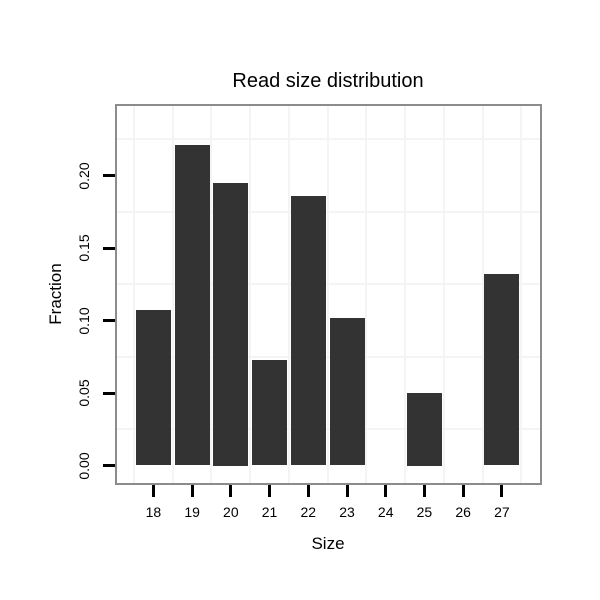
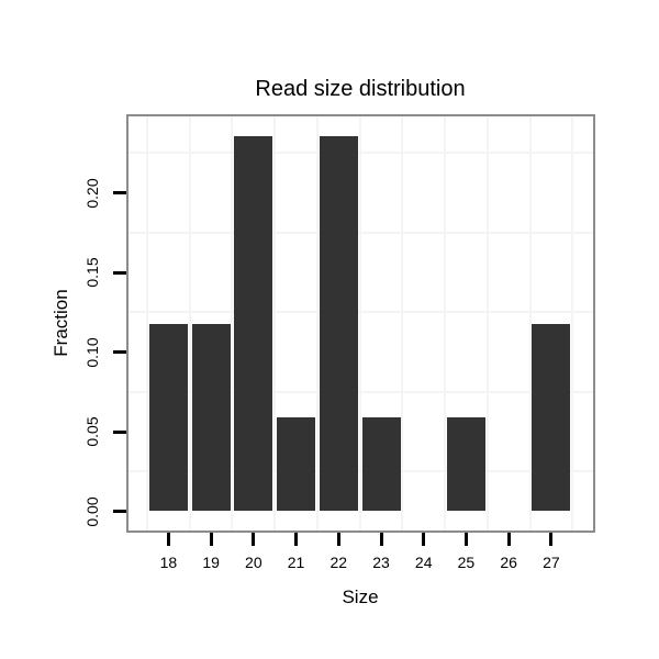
18: 0.107 -> 0.118
19: 0.221 -> 0.118
20: 0.195 -> 0.235
21: 0.073 -> 0.059
22: 0.186 -> 0.235
23: 0.102 -> 0.059
25: 0.050 -> 0.059
27: 0.132 -> 0.118
